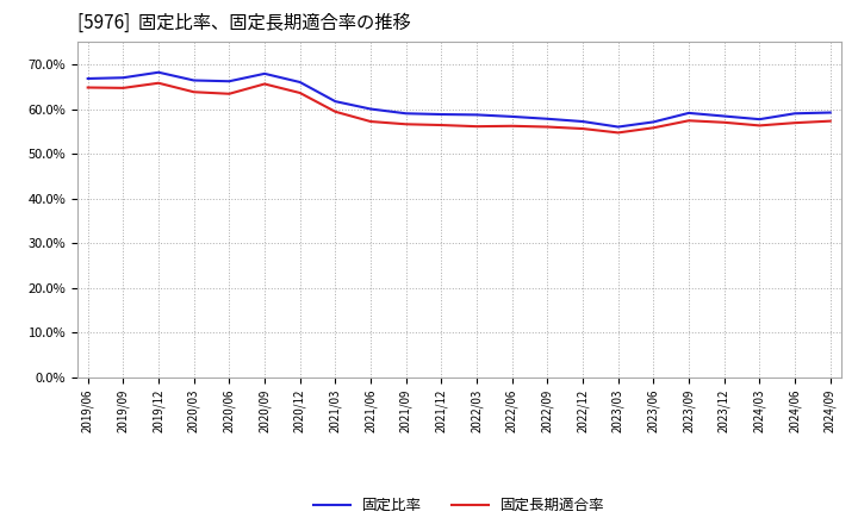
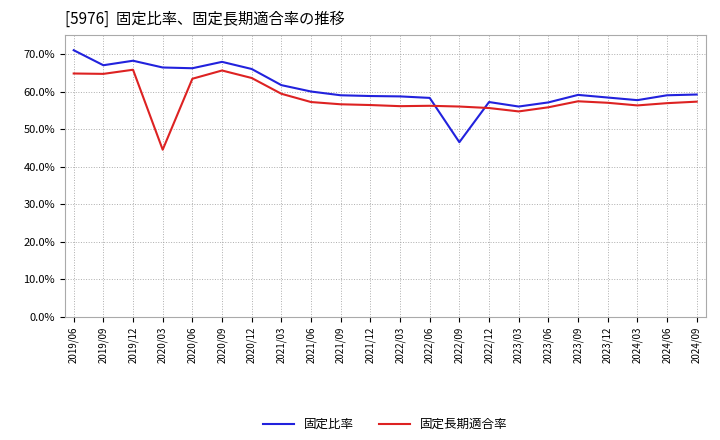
固定比率/2019/06: 66.8% -> 71.0%
固定長期適合率/2020/03: 63.8% -> 44.5%
固定比率/2022/09: 57.8% -> 46.5%
